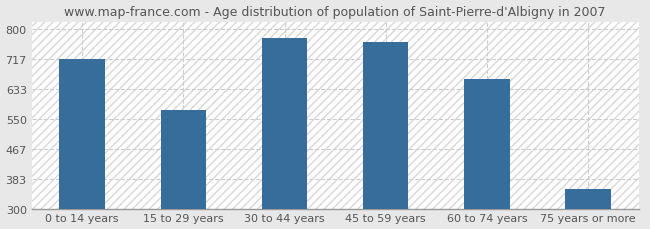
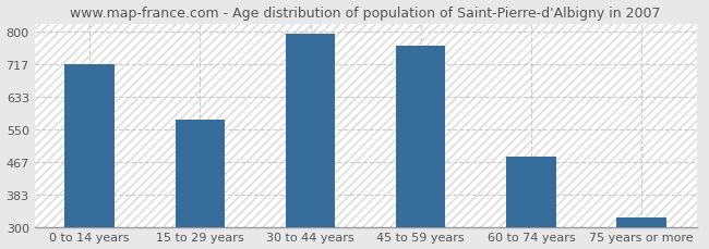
30 to 44 years: 775 -> 793
60 to 74 years: 660 -> 480
75 years or more: 355 -> 325
